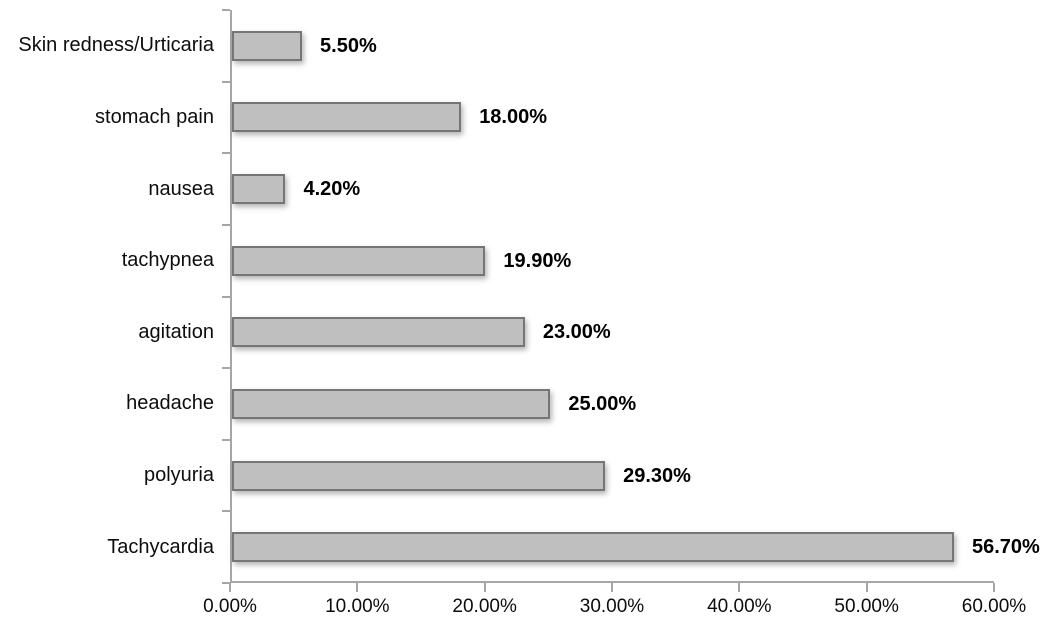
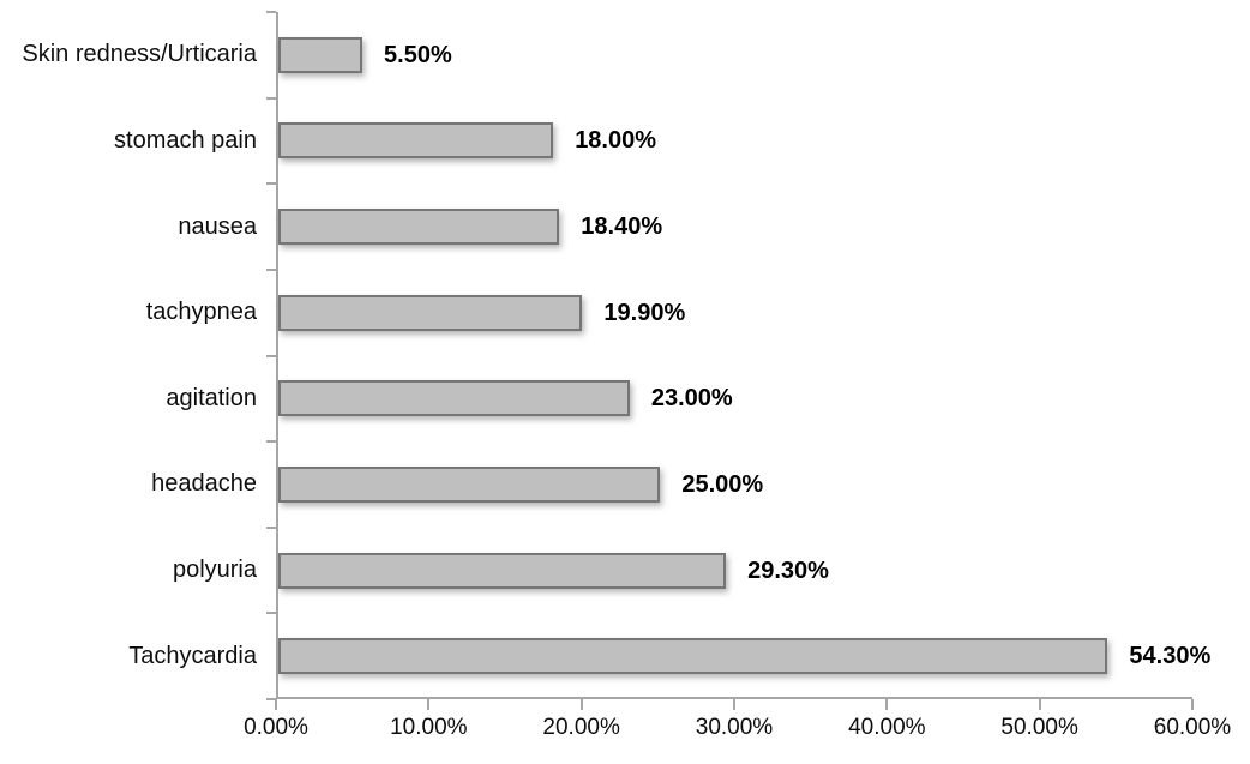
nausea: 4.20% -> 18.40%
Tachycardia: 56.70% -> 54.30%
